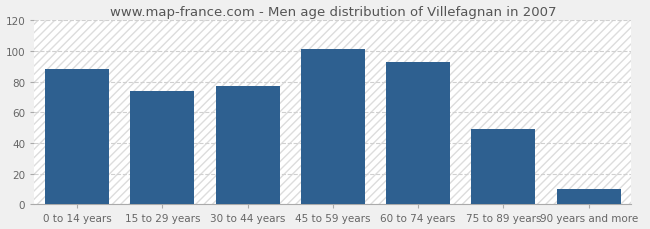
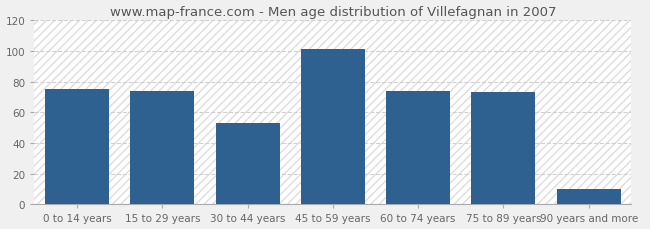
0 to 14 years: 88 -> 75
30 to 44 years: 77 -> 53
60 to 74 years: 93 -> 74
75 to 89 years: 49 -> 73
